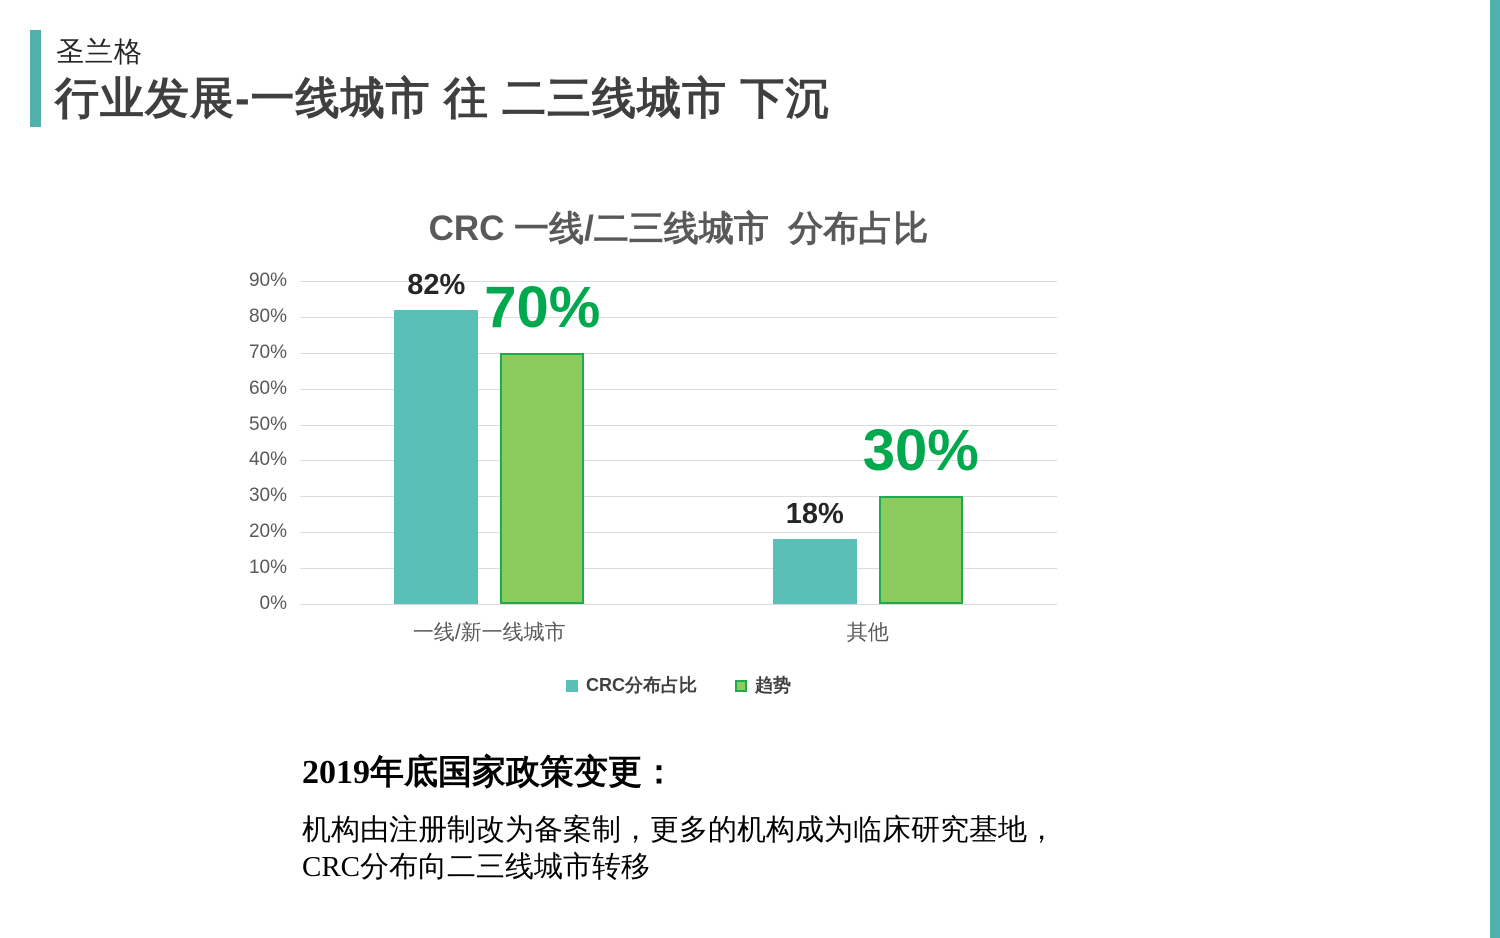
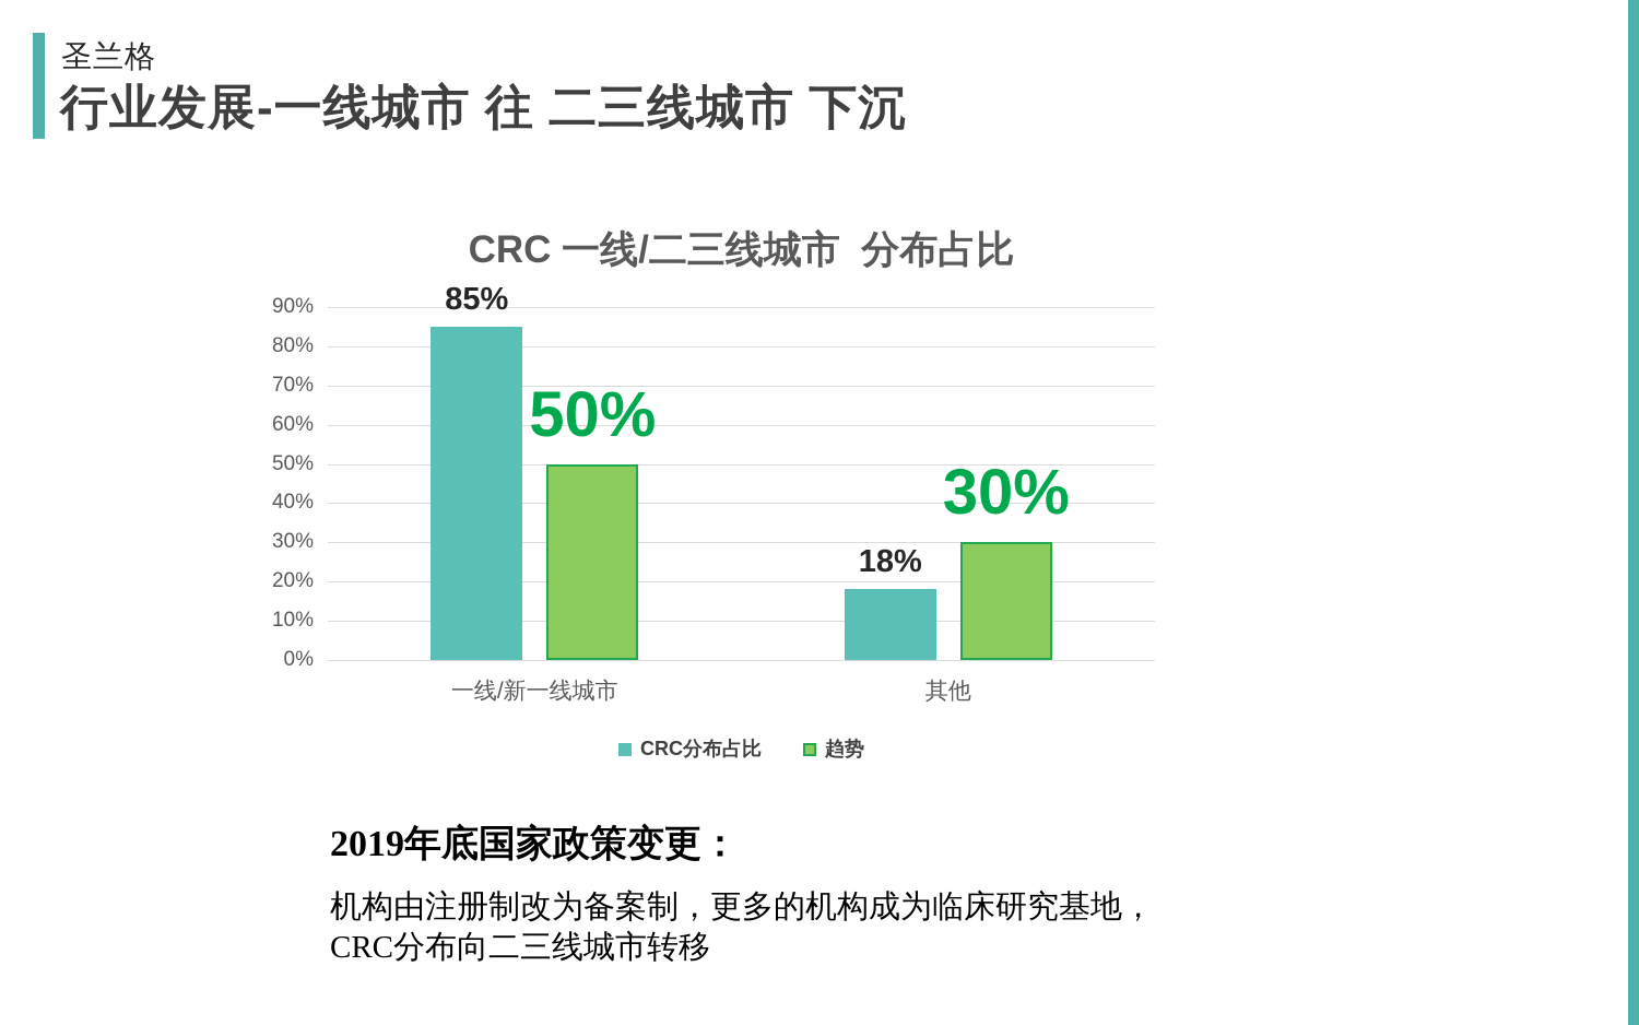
CRC分布占比/一线/新一线城市: 82% -> 85%
趋势/一线/新一线城市: 70% -> 50%
